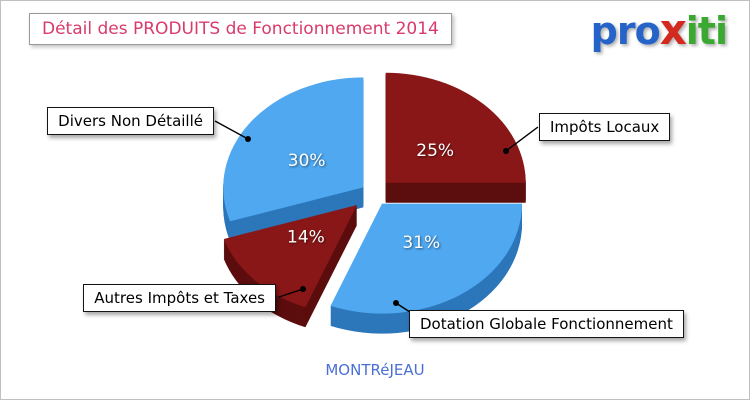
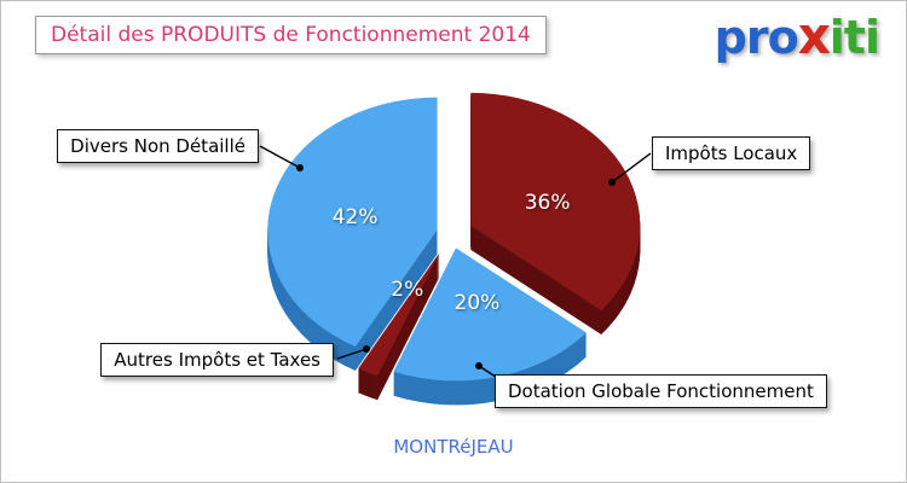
Impôts Locaux: 25% -> 36%
Dotation Globale Fonctionnement: 31% -> 20%
Autres Impôts et Taxes: 14% -> 2%
Divers Non Détaillé: 30% -> 42%
